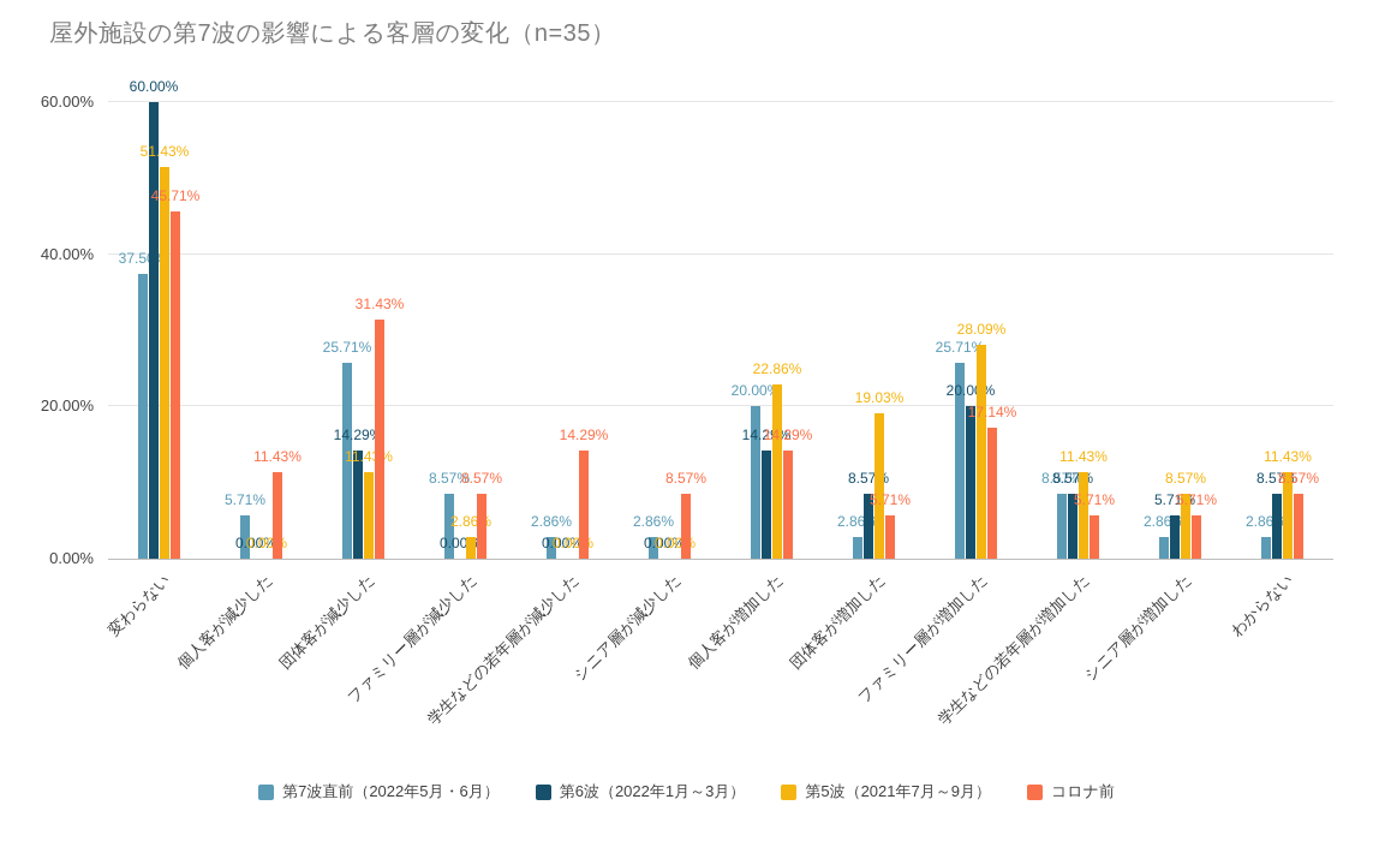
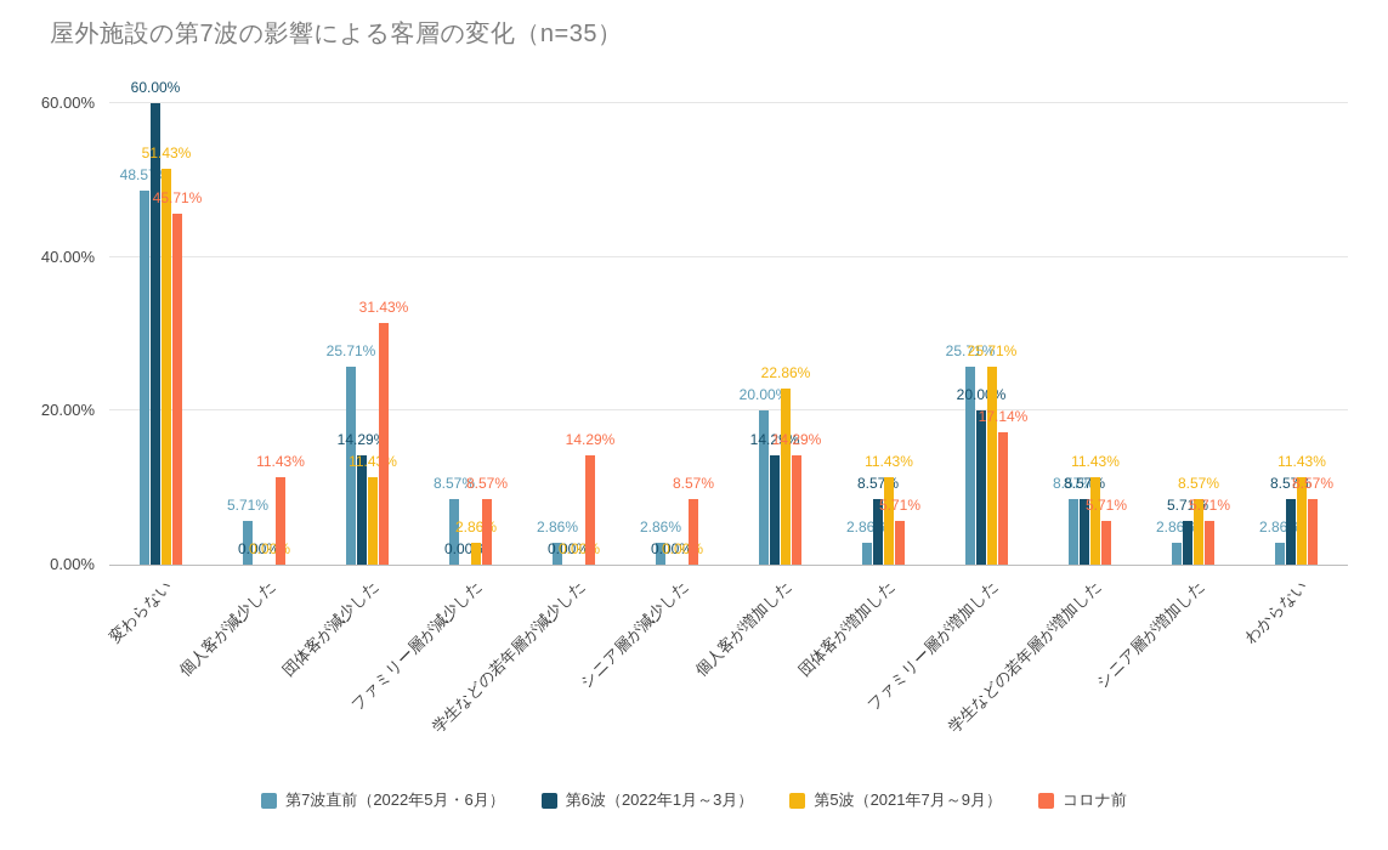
第7波直前（2022年5月・6月）/変わらない: 37.50% -> 48.57%
第5波（2021年7月～9月）/団体客が増加した: 19.03% -> 11.43%
第5波（2021年7月～9月）/ファミリー層が増加した: 28.09% -> 25.71%
